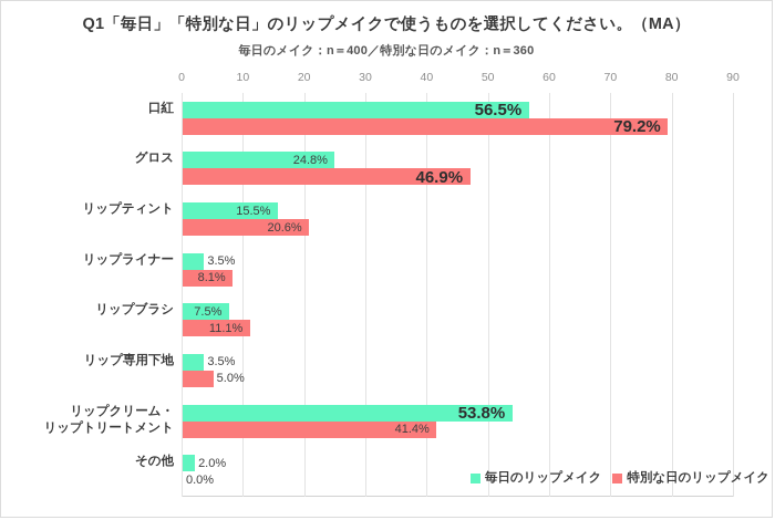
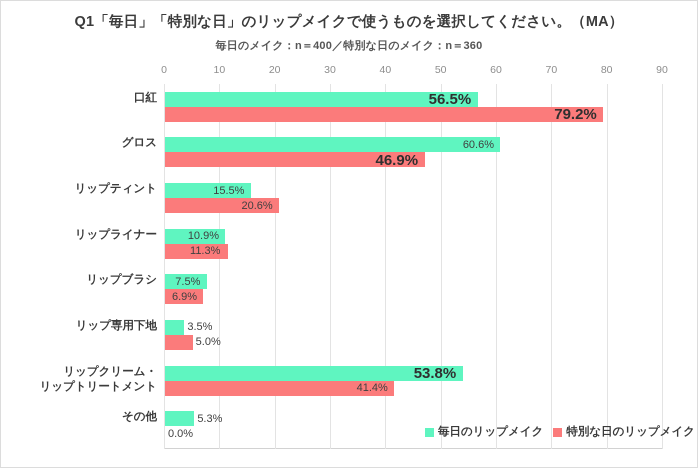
毎日のリップメイク/グロス: 24.8% -> 60.6%
毎日のリップメイク/リップライナー: 3.5% -> 10.9%
特別な日のリップメイク/リップライナー: 8.1% -> 11.3%
特別な日のリップメイク/リップブラシ: 11.1% -> 6.9%
毎日のリップメイク/その他: 2.0% -> 5.3%
